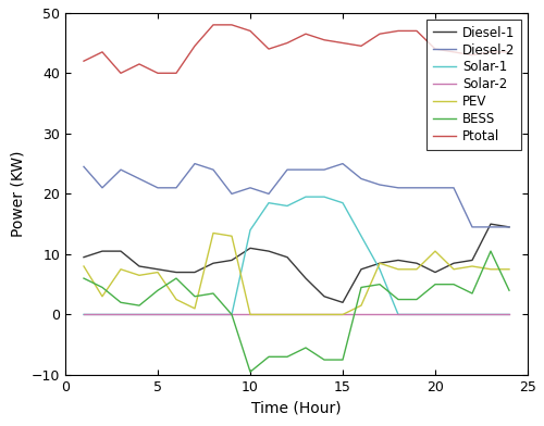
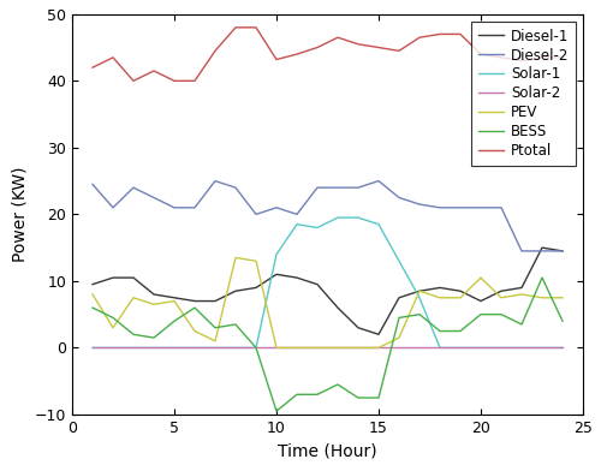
Ptotal/10: 47.0 -> 43.2
